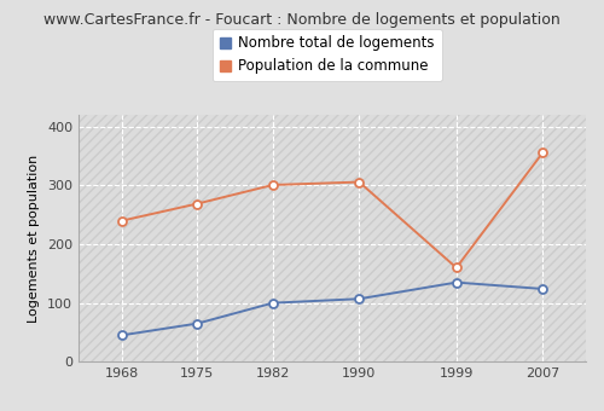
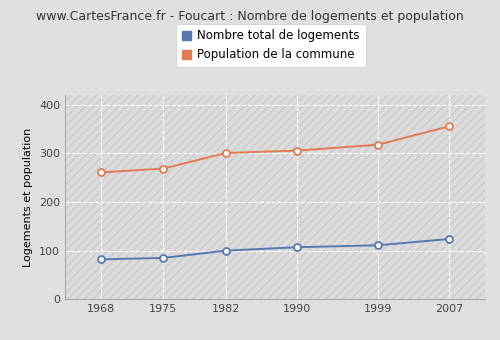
Nombre total de logements/1968: 45 -> 82
Population de la commune/1968: 240 -> 261
Nombre total de logements/1975: 65 -> 85
Nombre total de logements/1999: 135 -> 111
Population de la commune/1999: 160 -> 318
